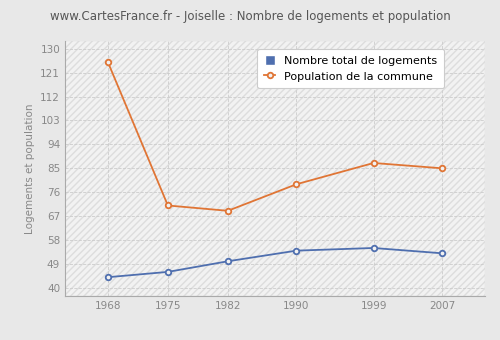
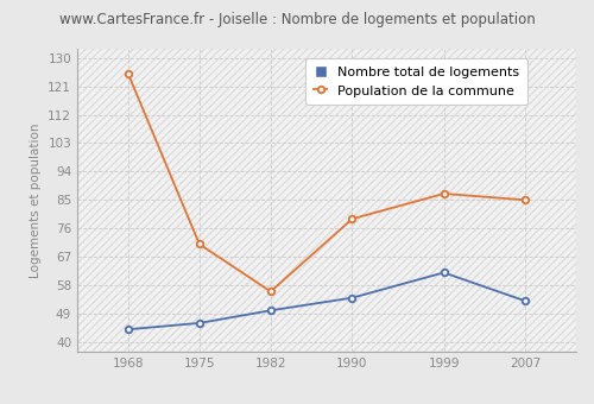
Population de la commune/1982: 69 -> 56
Nombre total de logements/1999: 55 -> 62
